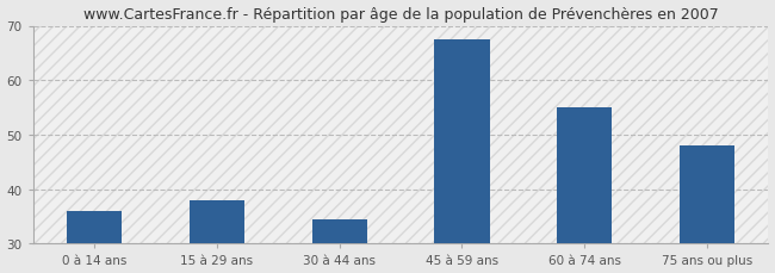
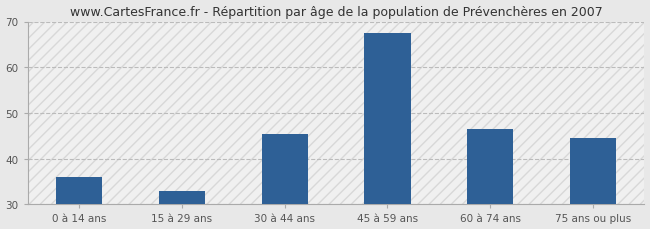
15 à 29 ans: 38.0 -> 33.0
30 à 44 ans: 34.5 -> 45.5
60 à 74 ans: 55.0 -> 46.5
75 ans ou plus: 48.0 -> 44.5
